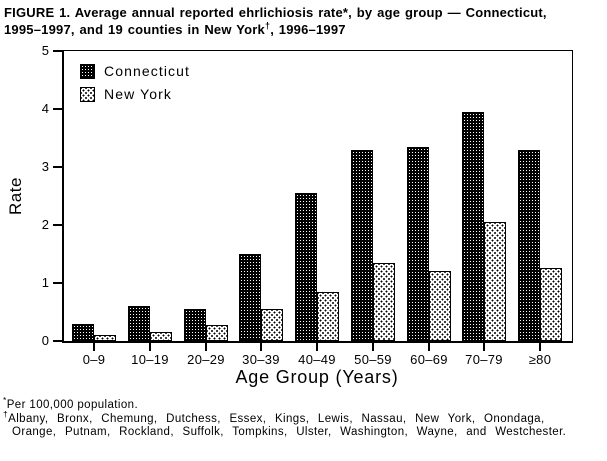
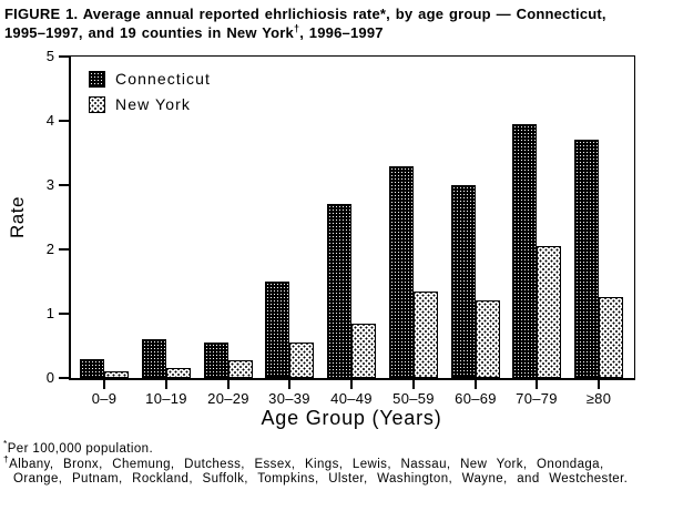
Connecticut/40–49: 2.5 -> 2.7
Connecticut/60–69: 3.4 -> 3.0
Connecticut/≥80: 3.3 -> 3.7
